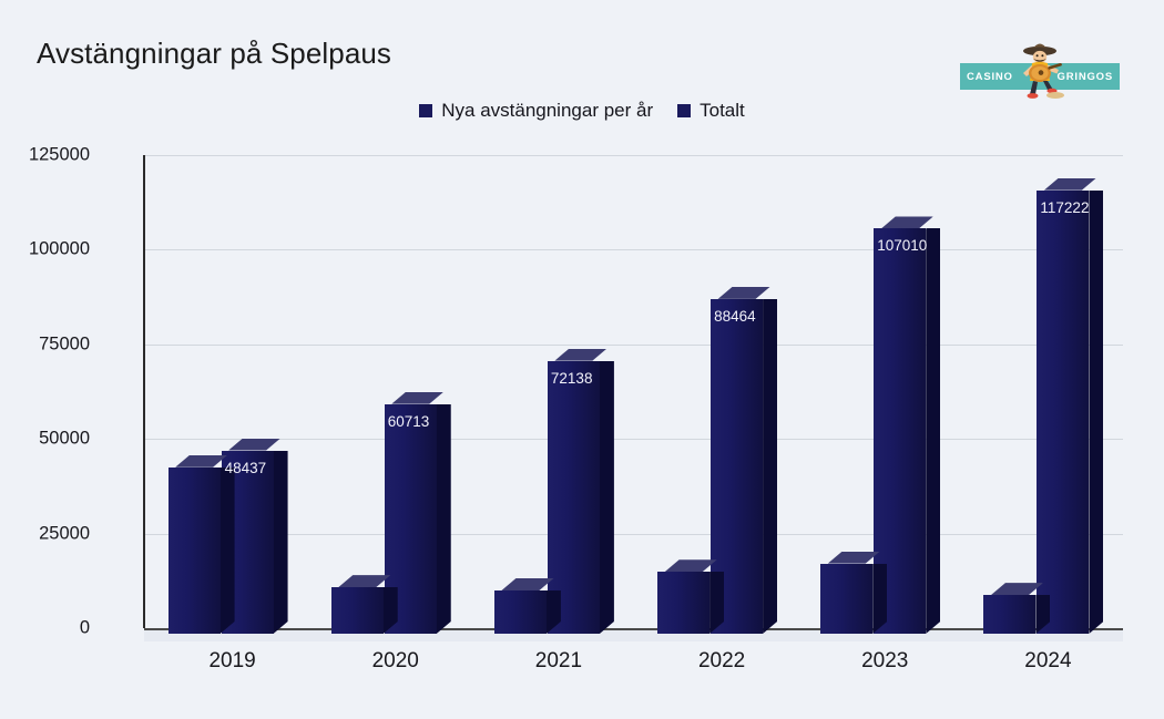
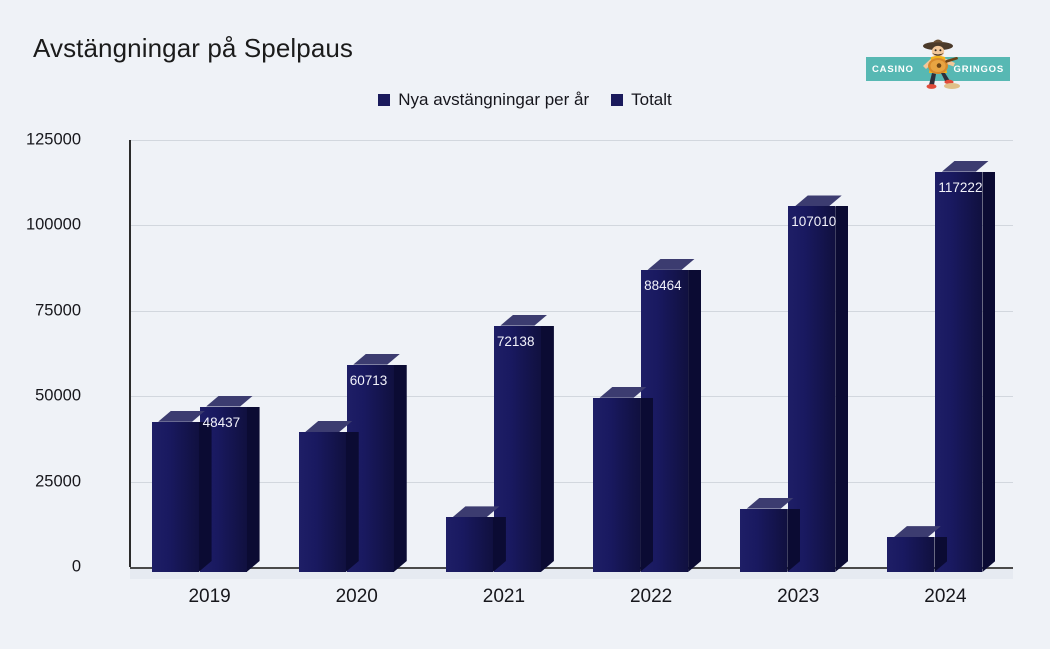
Nya avstängningar per år/2020: 12000 -> 41000
Nya avstängningar per år/2021: 11000 -> 16000
Nya avstängningar per år/2022: 16000 -> 51000
